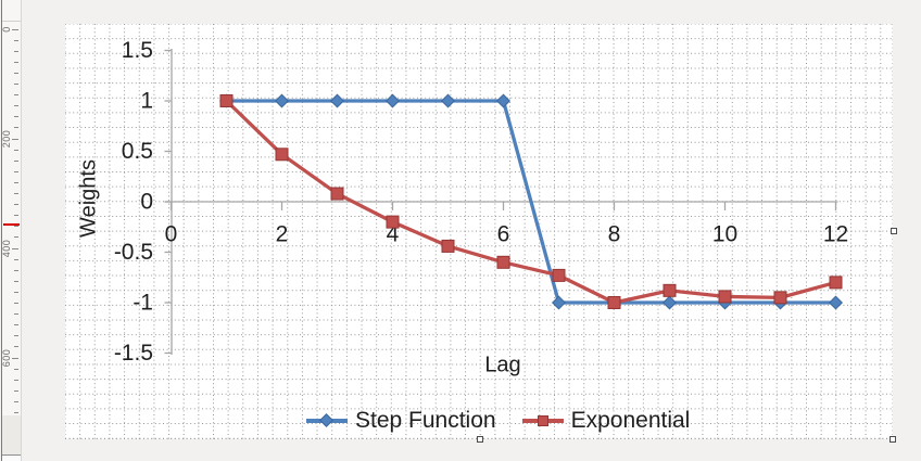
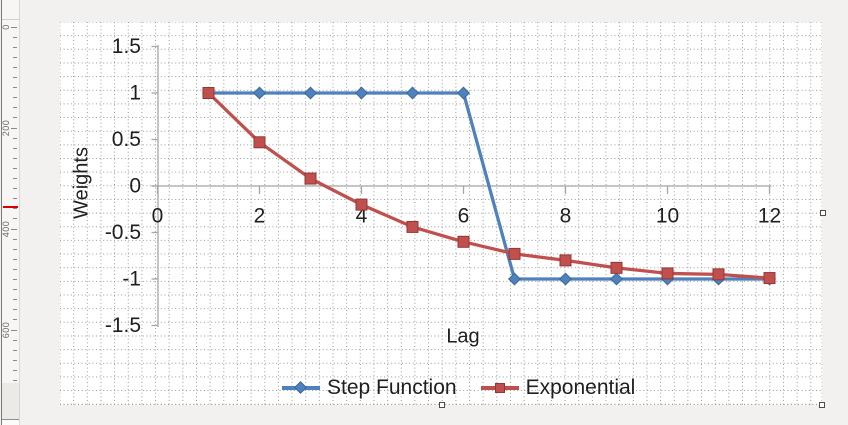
Exponential/8: -1.0 -> -0.8
Exponential/12: -0.8 -> -1.0
